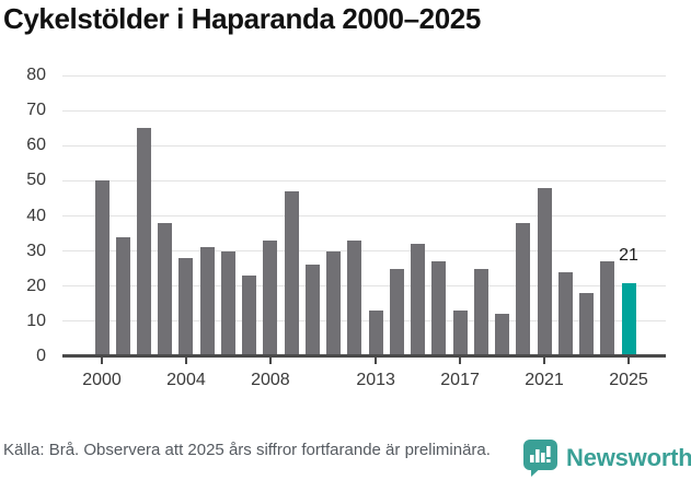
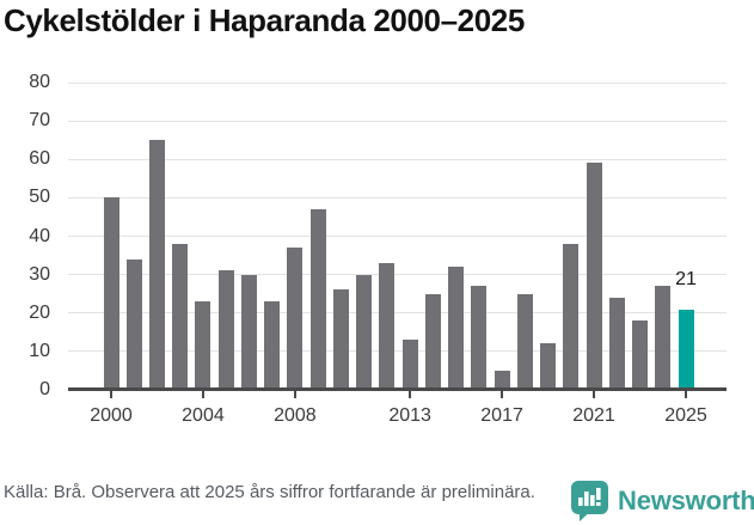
2004: 28 -> 23
2008: 33 -> 37
2017: 13 -> 5
2021: 48 -> 59
